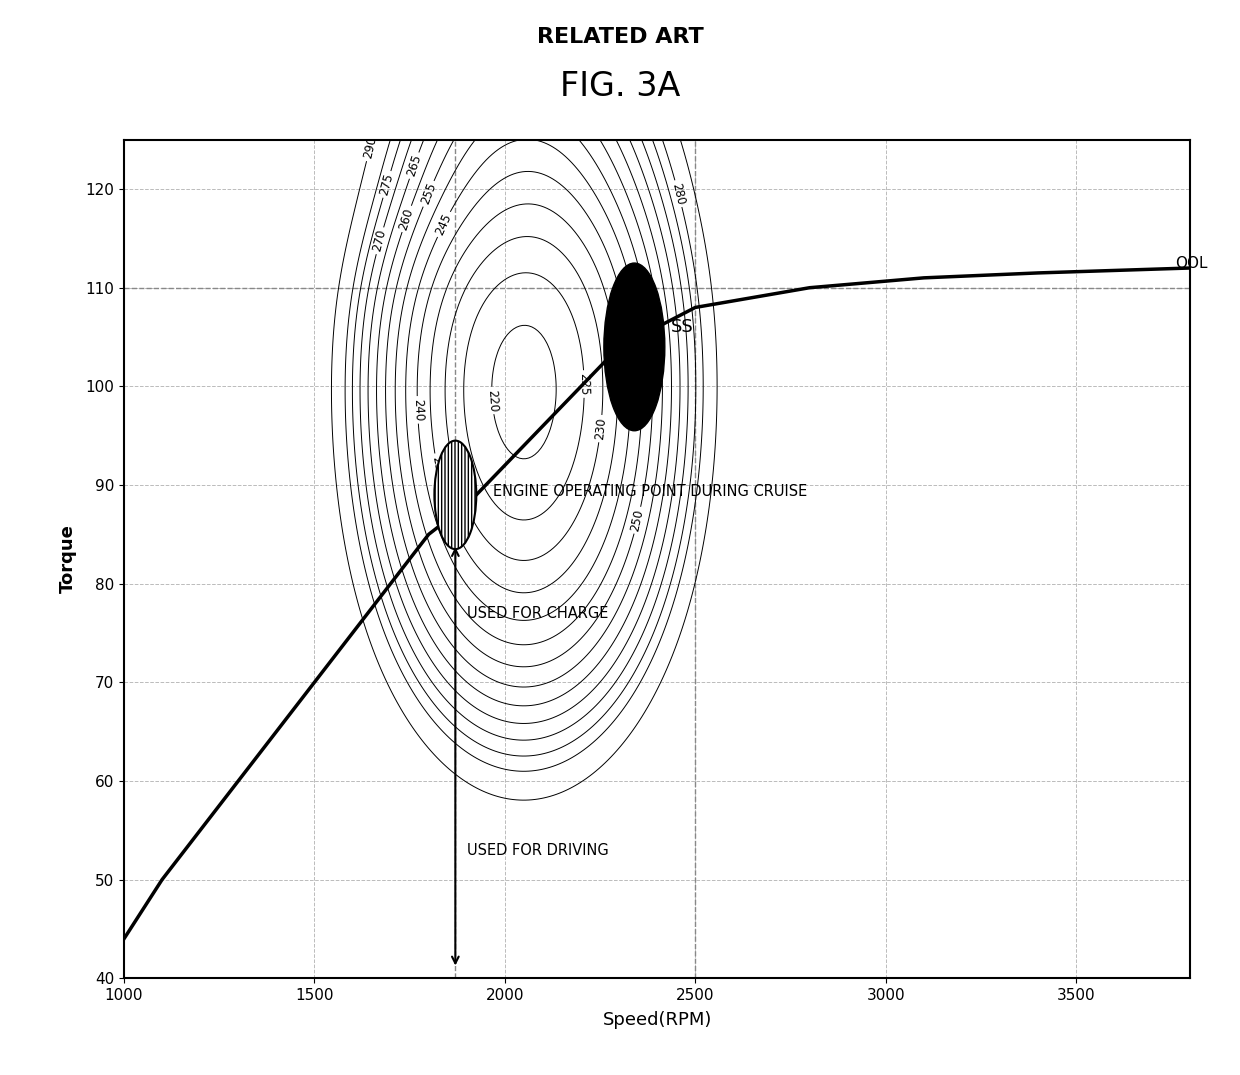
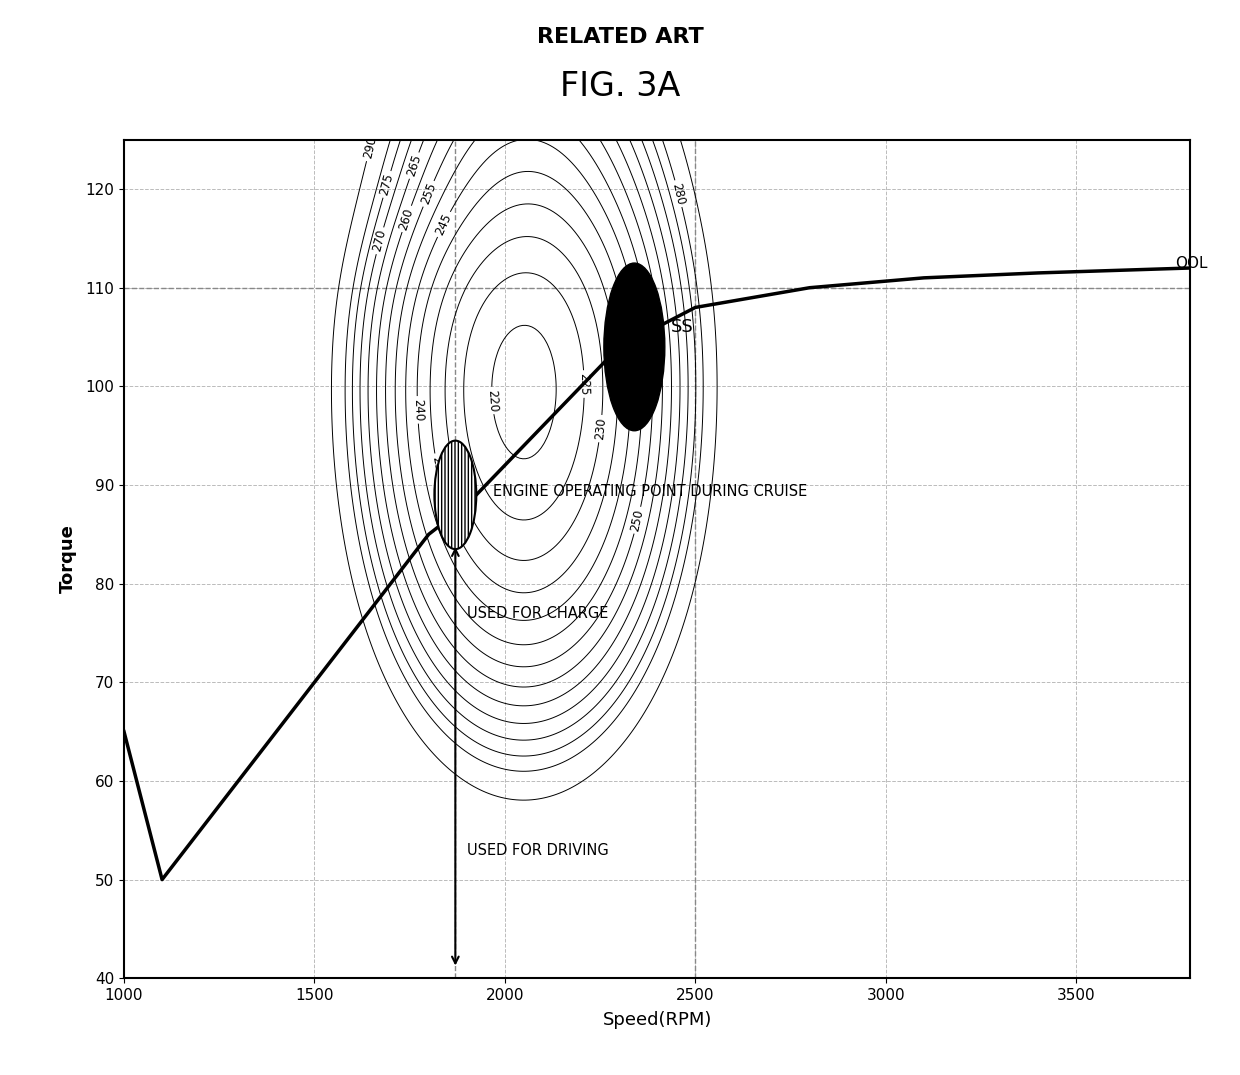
1000: 44.0 -> 65.0
